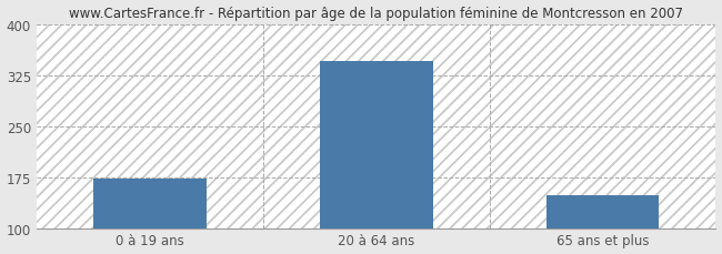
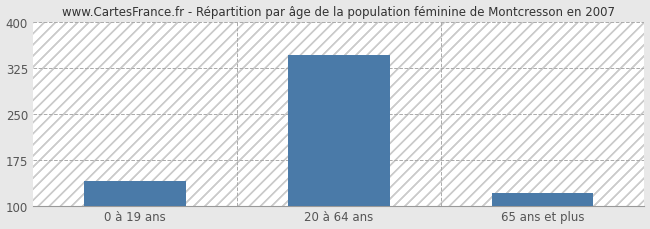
0 à 19 ans: 172 -> 140
65 ans et plus: 148 -> 120
